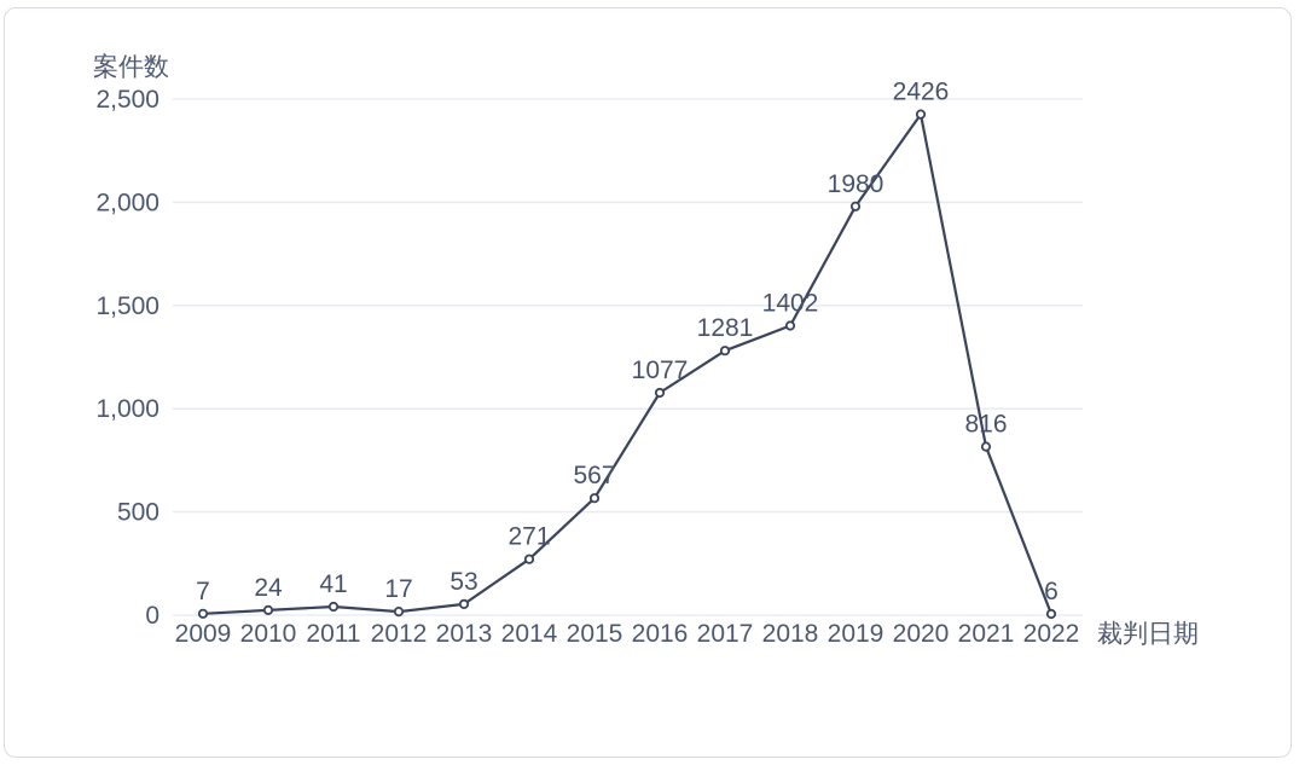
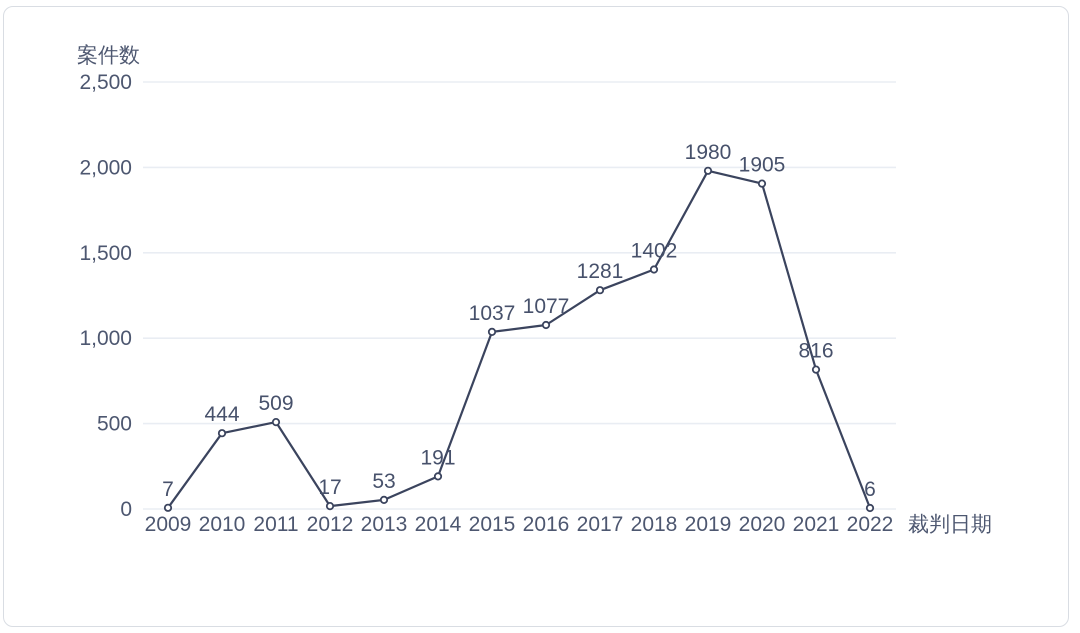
2010: 24 -> 444
2011: 41 -> 509
2014: 271 -> 191
2015: 567 -> 1037
2020: 2426 -> 1905
